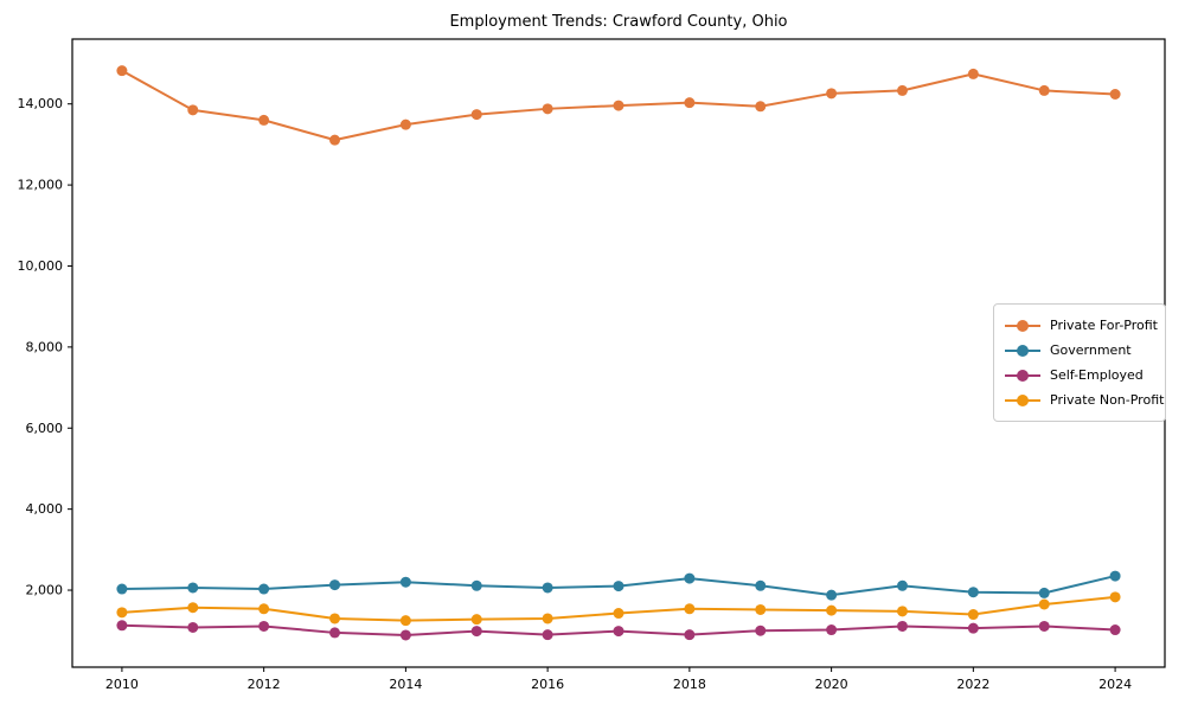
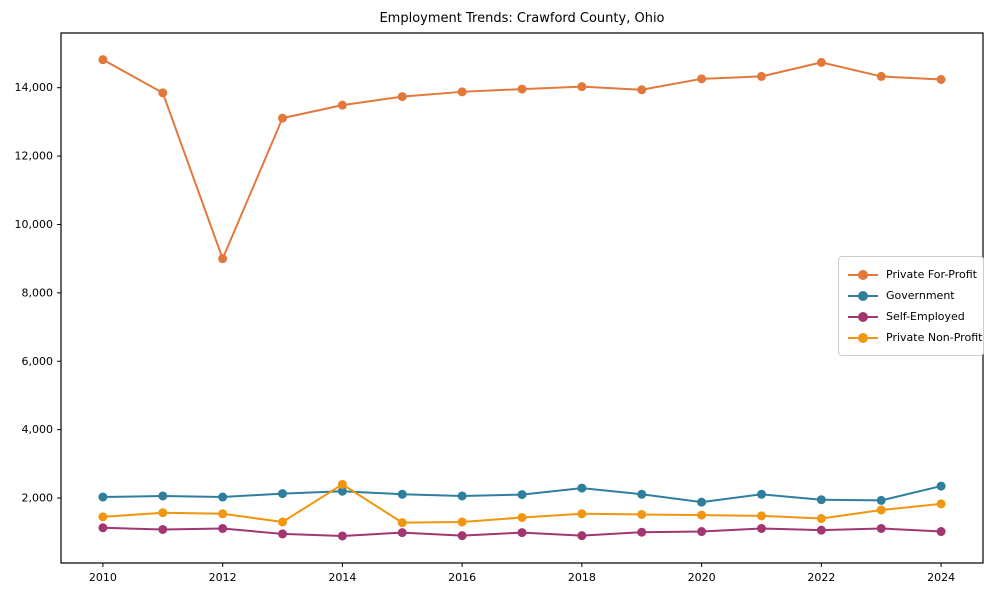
Private For-Profit/2012: 13600 -> 9000
Private Non-Profit/2014: 1200 -> 2400
